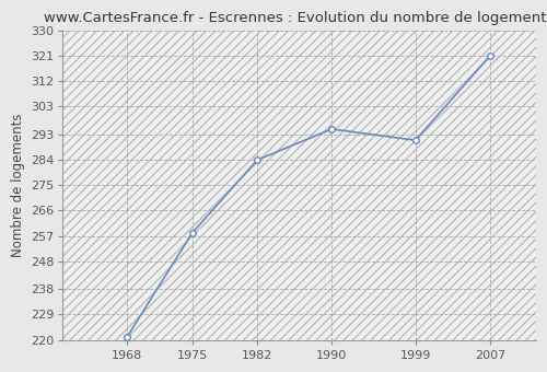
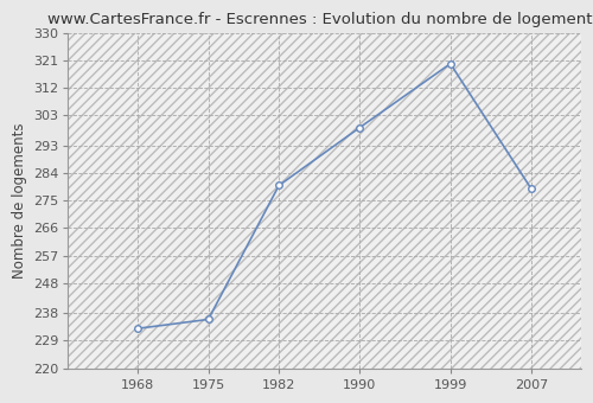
1968: 221 -> 233
1975: 258 -> 236
1982: 284 -> 280
1990: 295 -> 299
1999: 291 -> 320
2007: 321 -> 279
